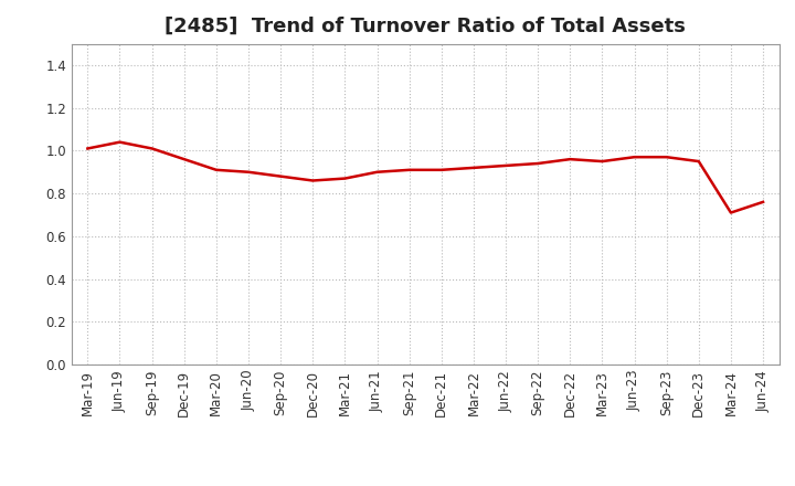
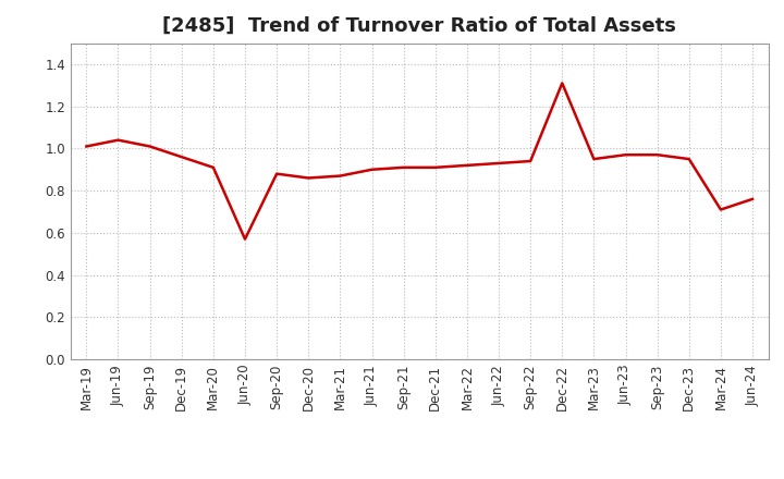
Jun-20: 0.90 -> 0.57
Dec-22: 0.96 -> 1.31
